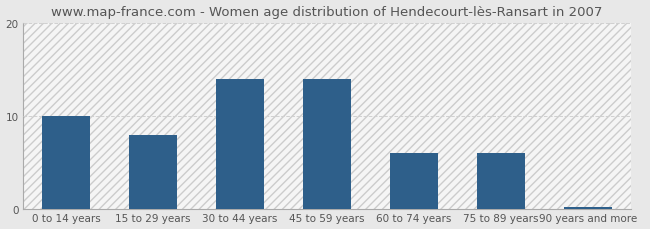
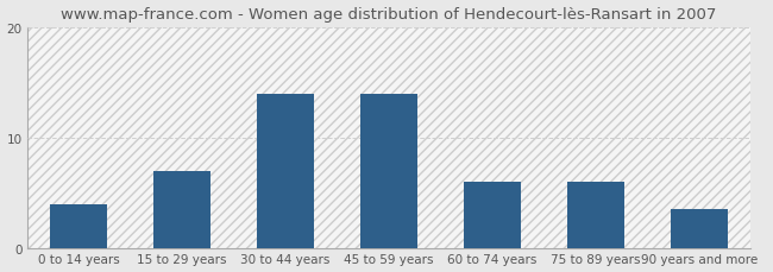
0 to 14 years: 10.0 -> 4.0
15 to 29 years: 8.0 -> 7.0
90 years and more: 0.2 -> 3.6
